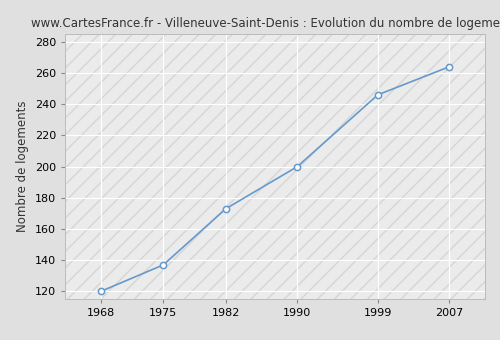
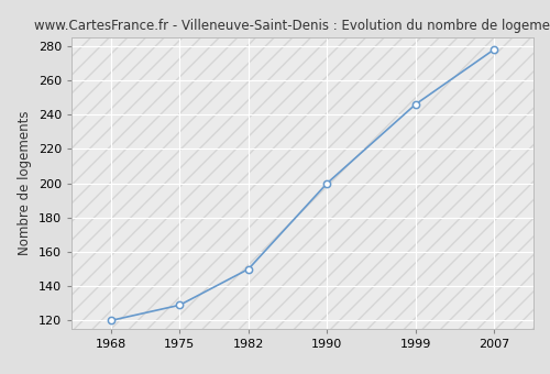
1975: 137 -> 129
1982: 173 -> 150
2007: 264 -> 278
